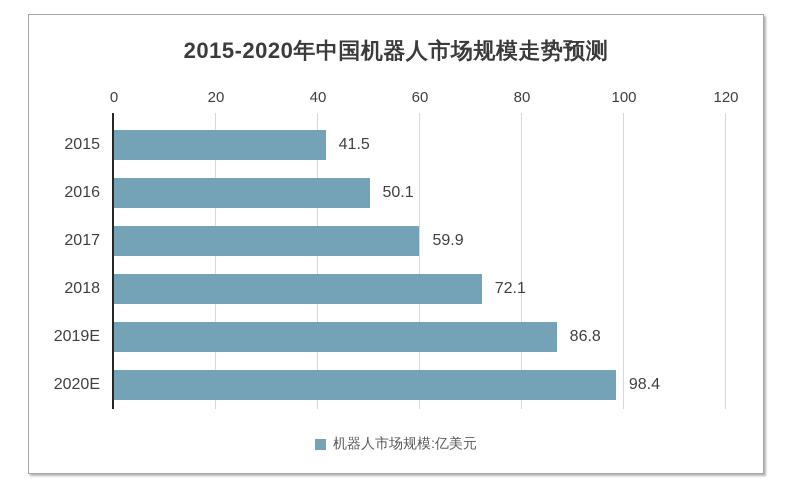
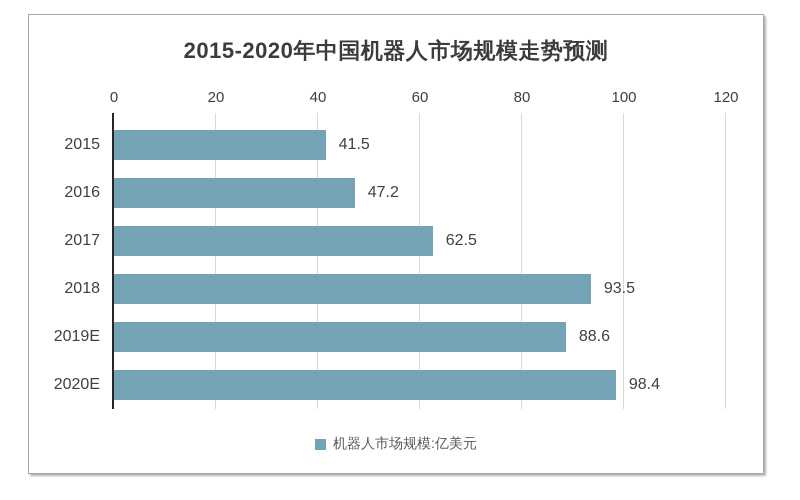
2016: 50.1 -> 47.2
2017: 59.9 -> 62.5
2018: 72.1 -> 93.5
2019E: 86.8 -> 88.6
